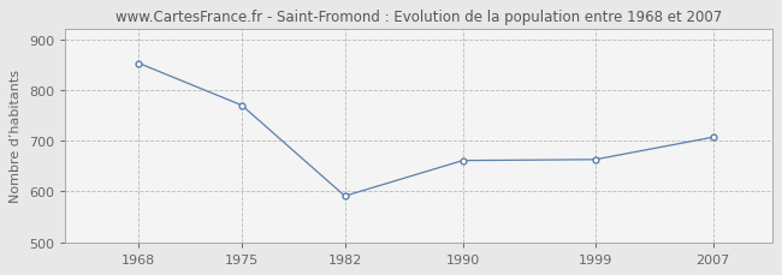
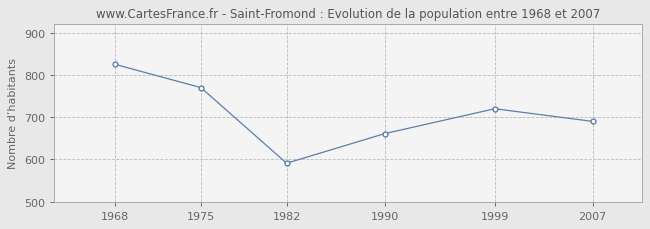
1968: 853 -> 825
1999: 663 -> 720
2007: 707 -> 690
